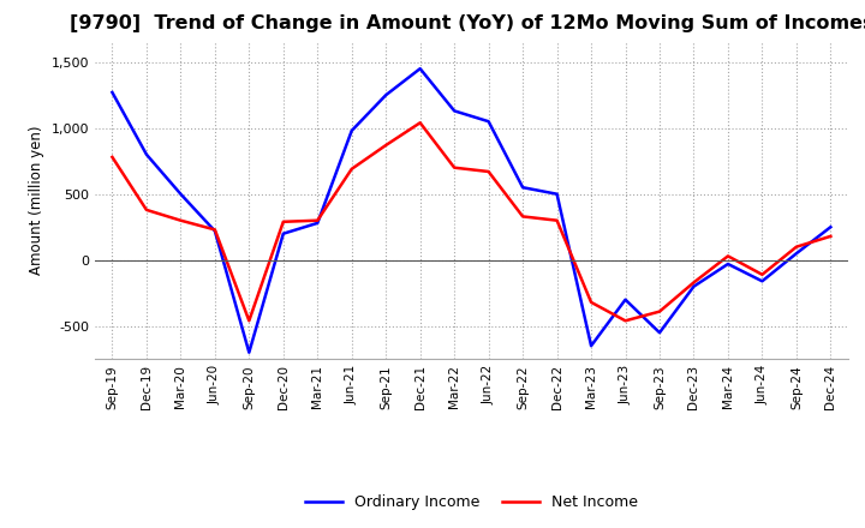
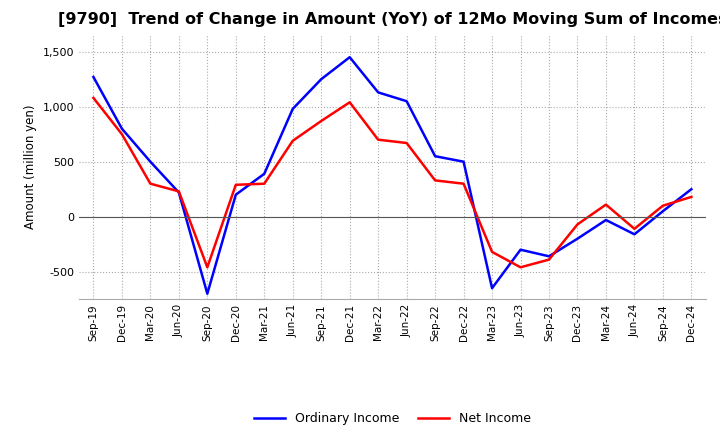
Net Income/Sep-19: 780 -> 1,080
Net Income/Dec-19: 380 -> 750
Ordinary Income/Mar-21: 280 -> 390
Ordinary Income/Sep-23: -550 -> -360
Net Income/Dec-23: -170 -> -70
Net Income/Mar-24: 30 -> 110
